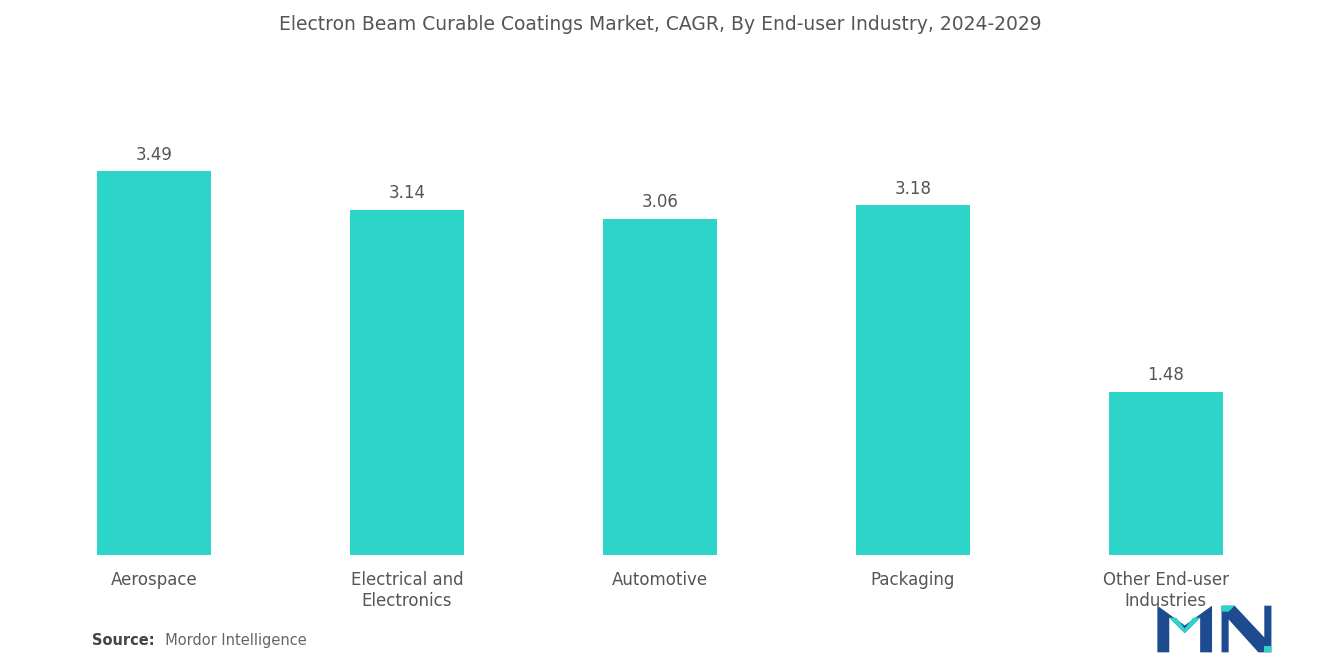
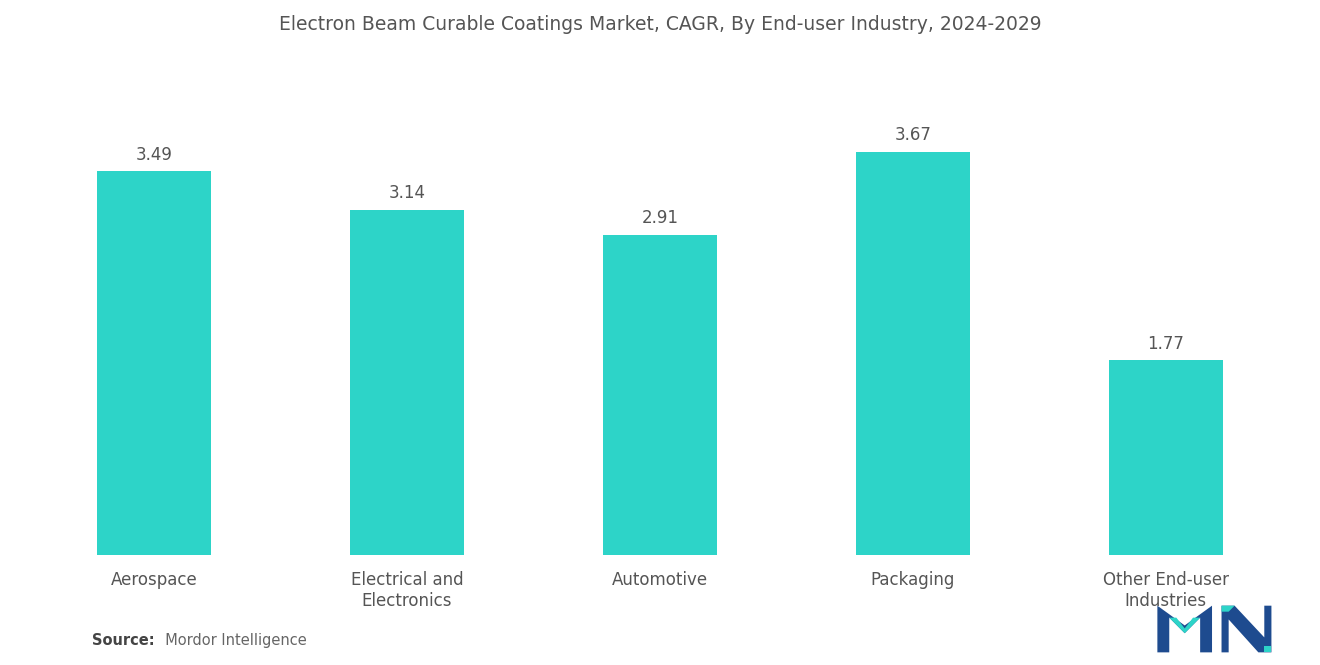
Automotive: 3.06 -> 2.91
Packaging: 3.18 -> 3.67
Other End-user Industries: 1.48 -> 1.77
